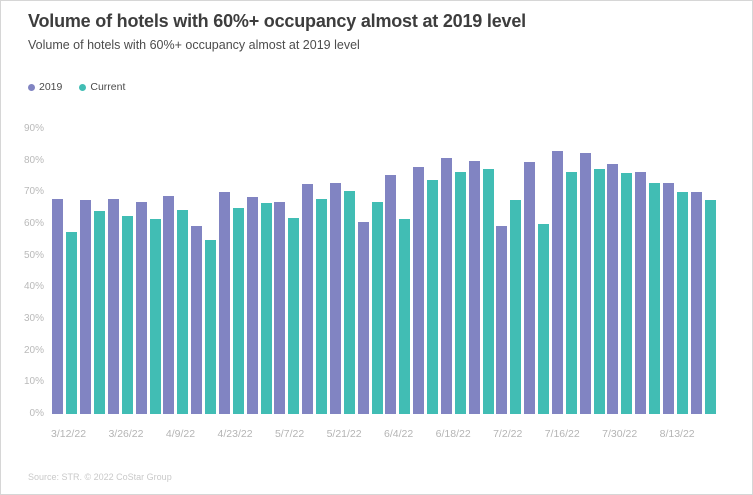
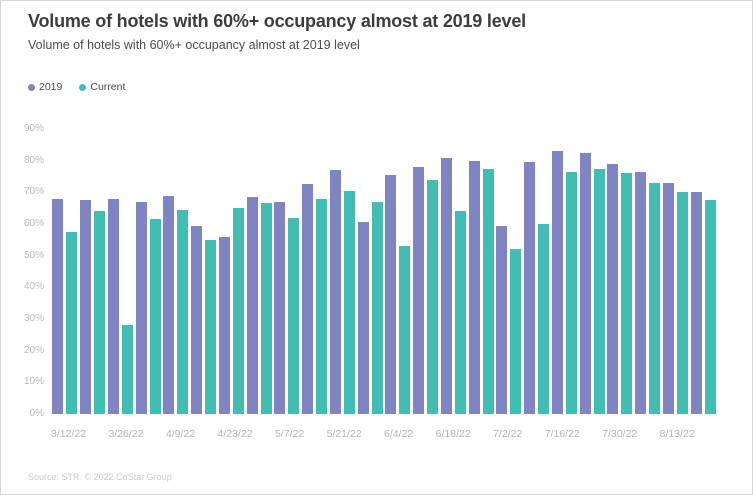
Current/3/26/22: 62% -> 28%
2019/4/23/22: 70% -> 56%
2019/5/21/22: 73% -> 77%
Current/6/4/22: 62% -> 53%
Current/6/18/22: 76% -> 64%
Current/7/2/22: 68% -> 52%
